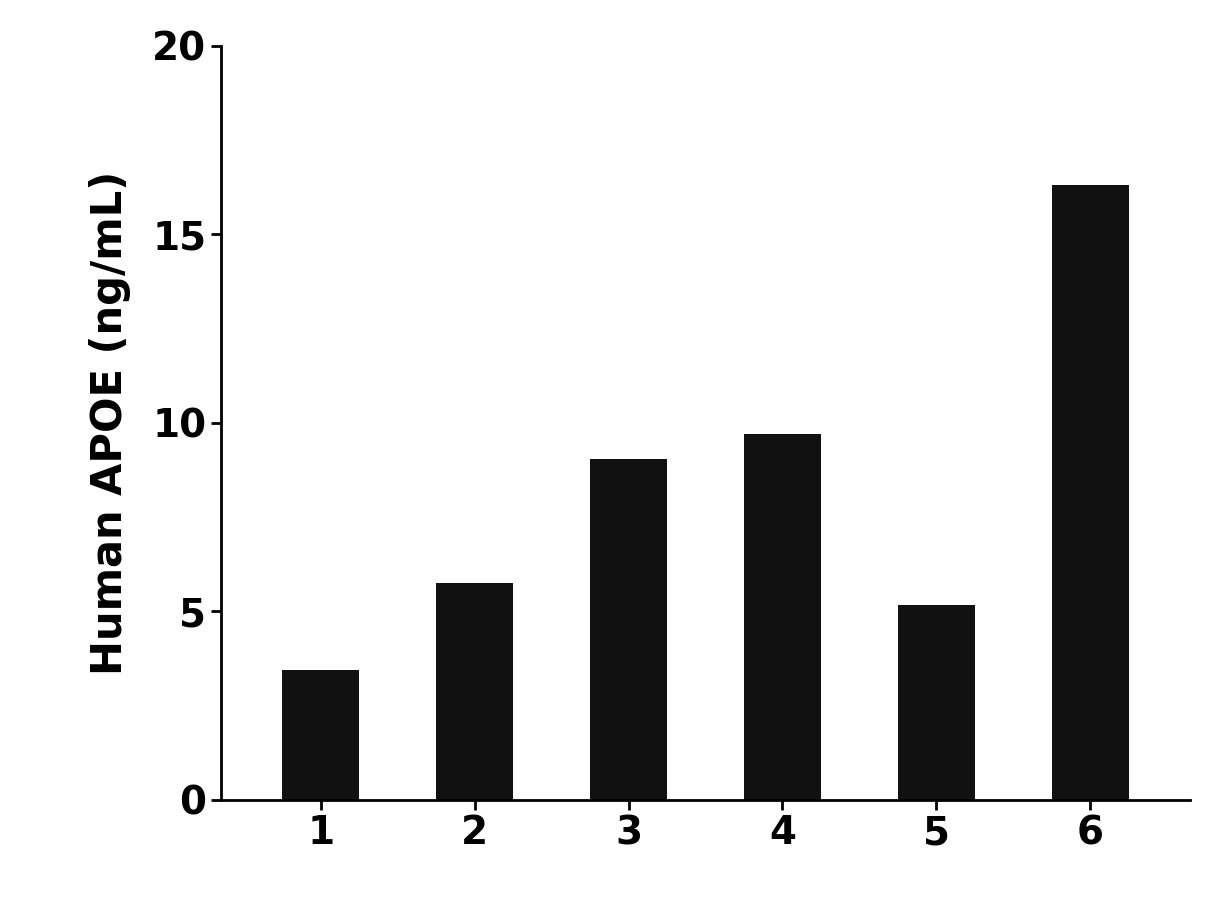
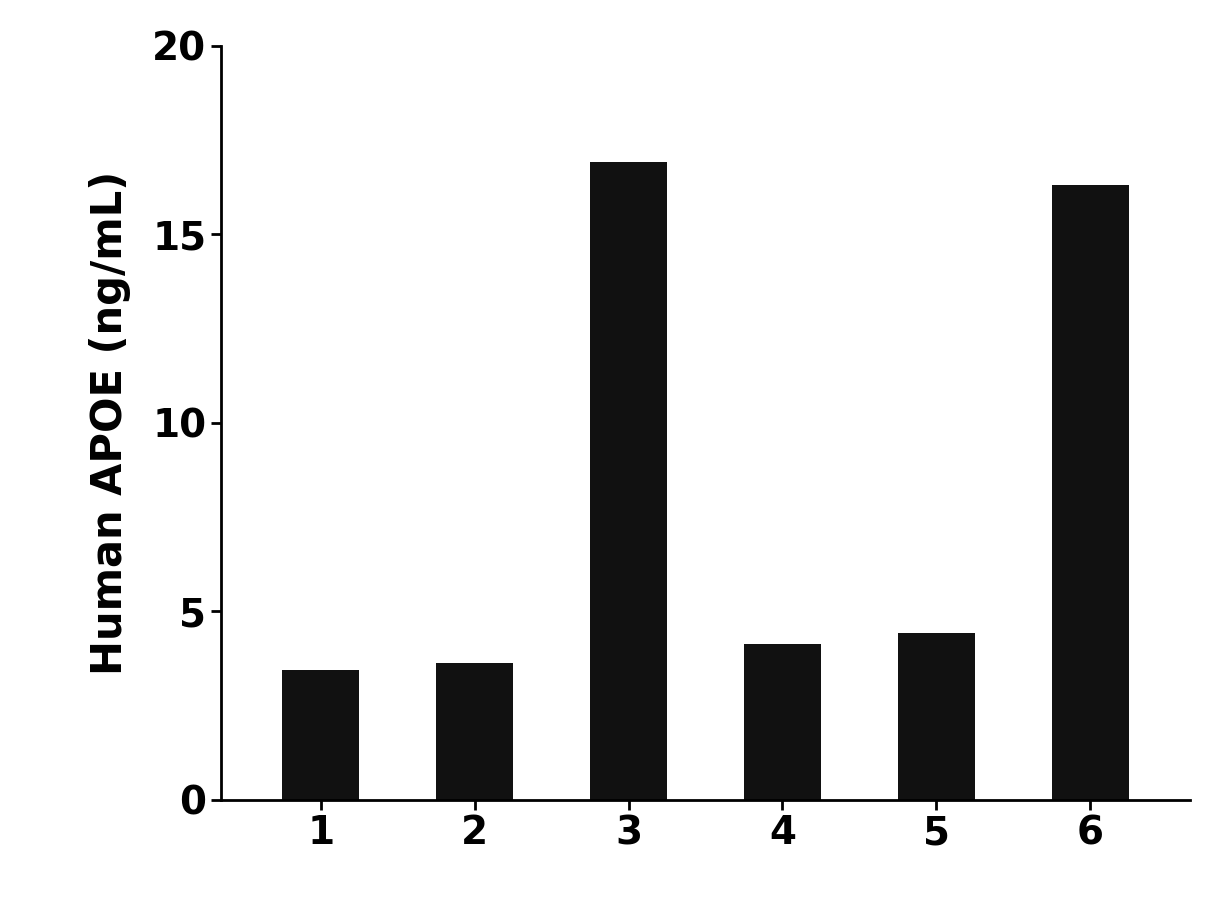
2: 5.75 -> 3.62
3: 9.05 -> 16.91
4: 9.70 -> 4.12
5: 5.15 -> 4.42
